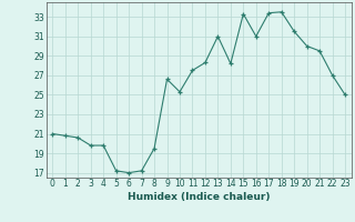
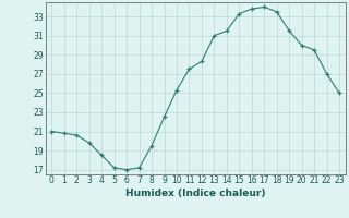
4: 19.8 -> 18.5
9: 26.6 -> 22.5
14: 28.2 -> 31.5
16: 31.0 -> 33.8
17: 33.4 -> 34.0
